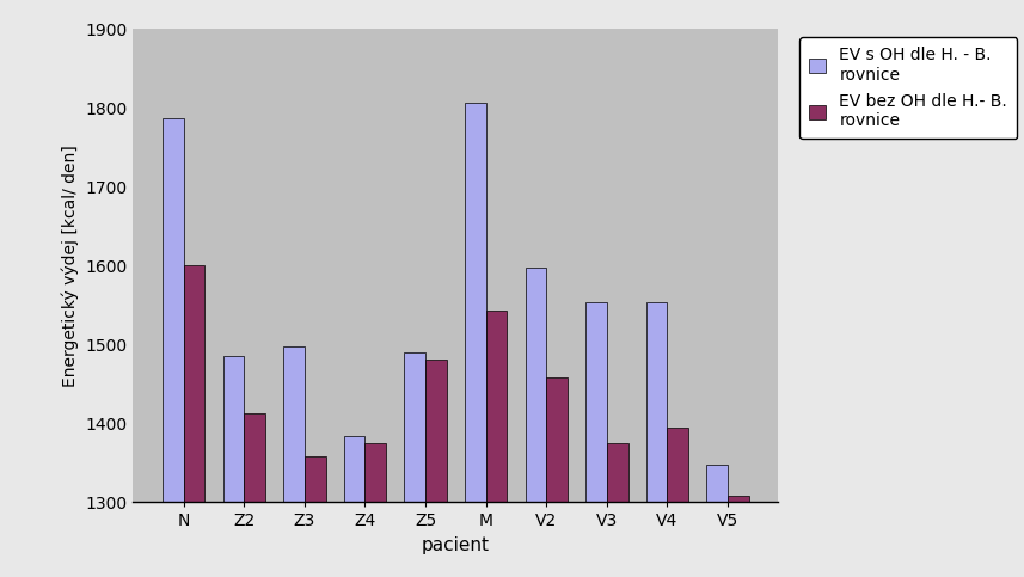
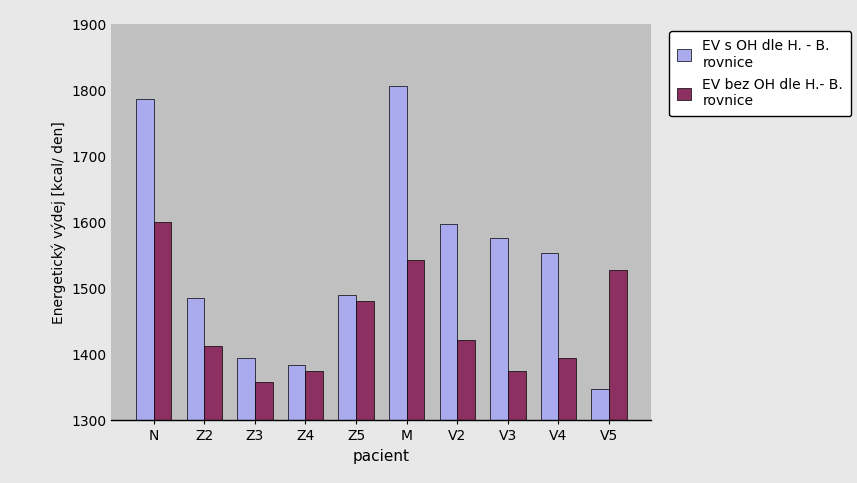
EV s OH dle H. - B. rovnice/Z3: 1497 -> 1394
EV bez OH dle H.- B. rovnice/V2: 1458 -> 1422
EV s OH dle H. - B. rovnice/V3: 1553 -> 1576
EV bez OH dle H.- B. rovnice/V5: 1308 -> 1528
